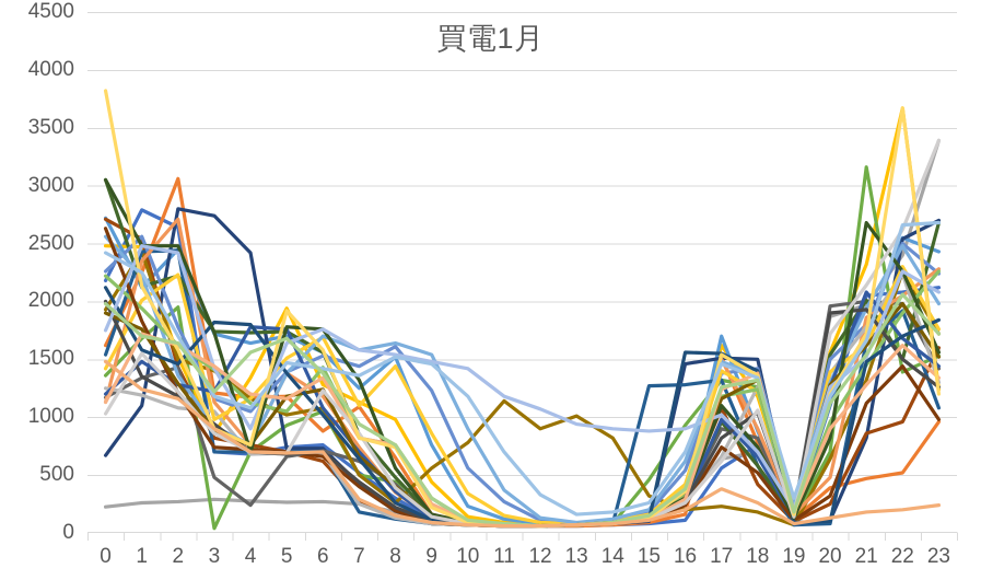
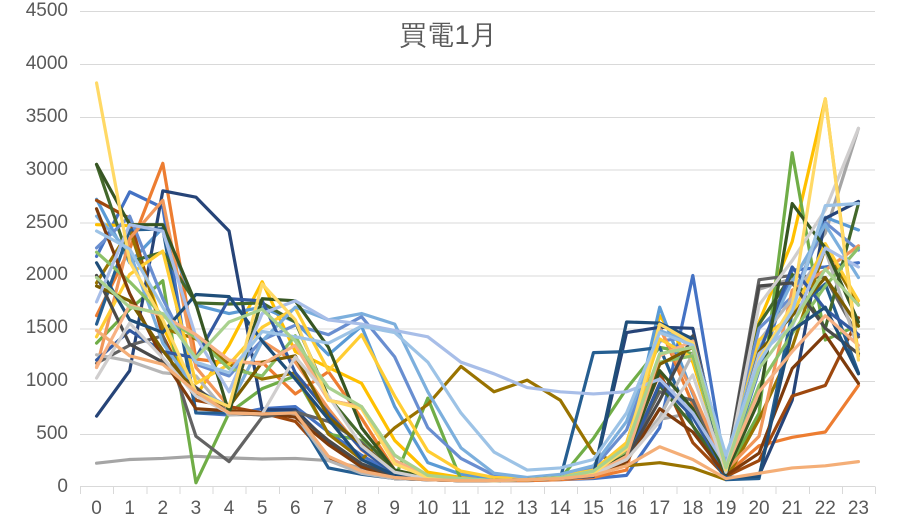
6/10: 70 -> 840
1/18: 760 -> 2000
21/18: 1040 -> 1430
23/23: 1840 -> 1070
